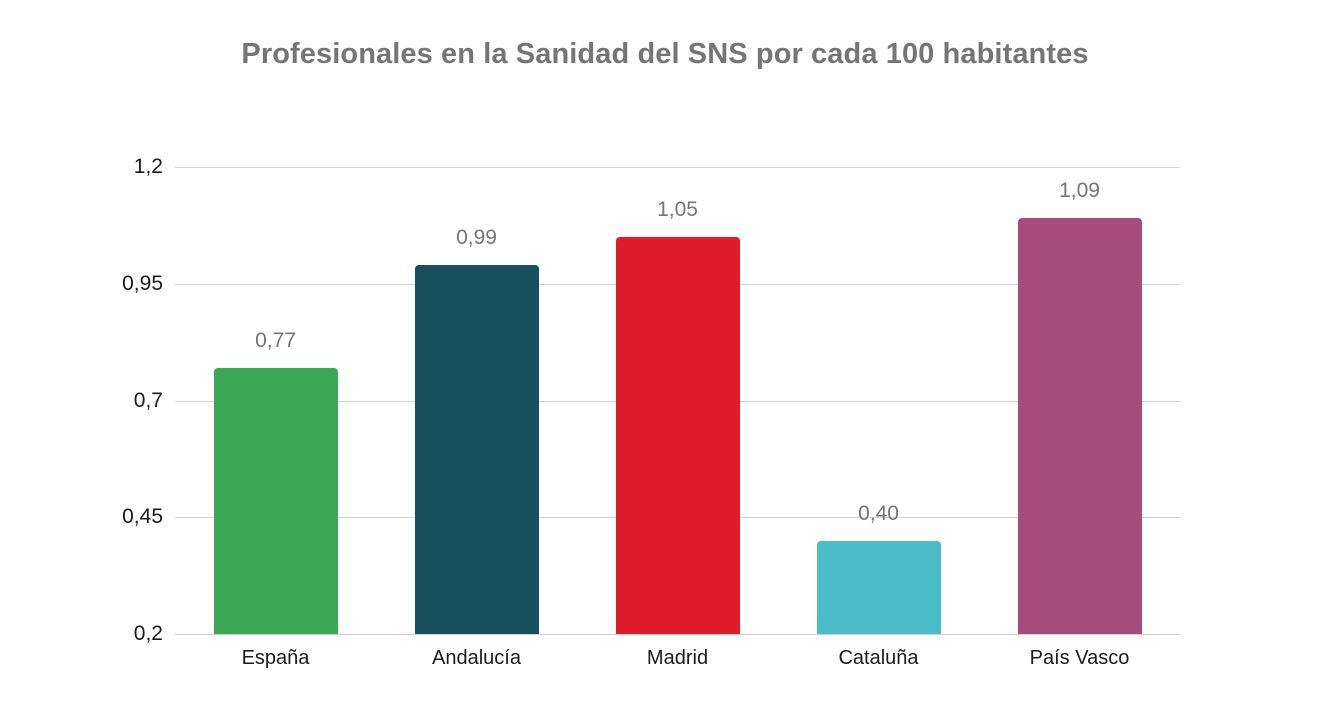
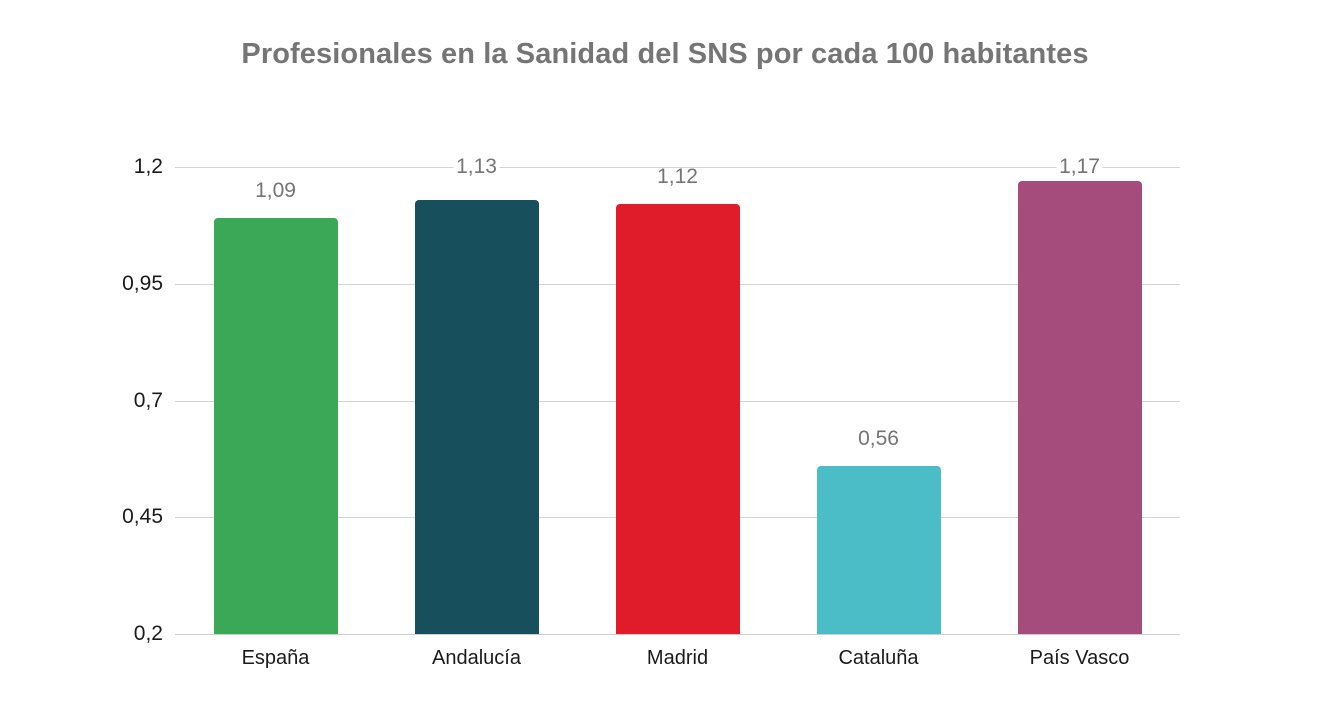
España: 0,77 -> 1,09
Andalucía: 0,99 -> 1,13
Madrid: 1,05 -> 1,12
Cataluña: 0,40 -> 0,56
País Vasco: 1,09 -> 1,17
